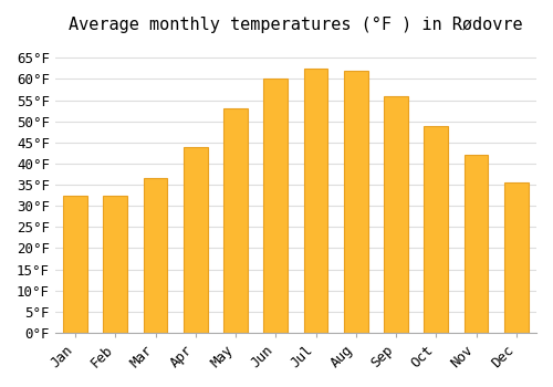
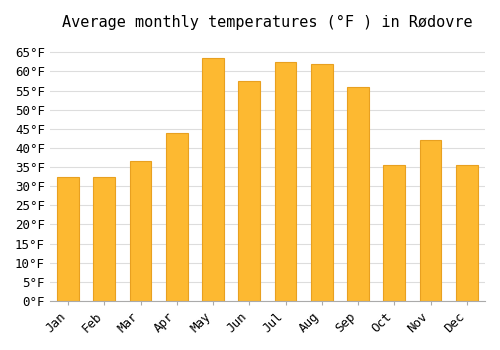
May: 53.0°F -> 63.5°F
Jun: 60.0°F -> 57.5°F
Oct: 49.0°F -> 35.5°F
